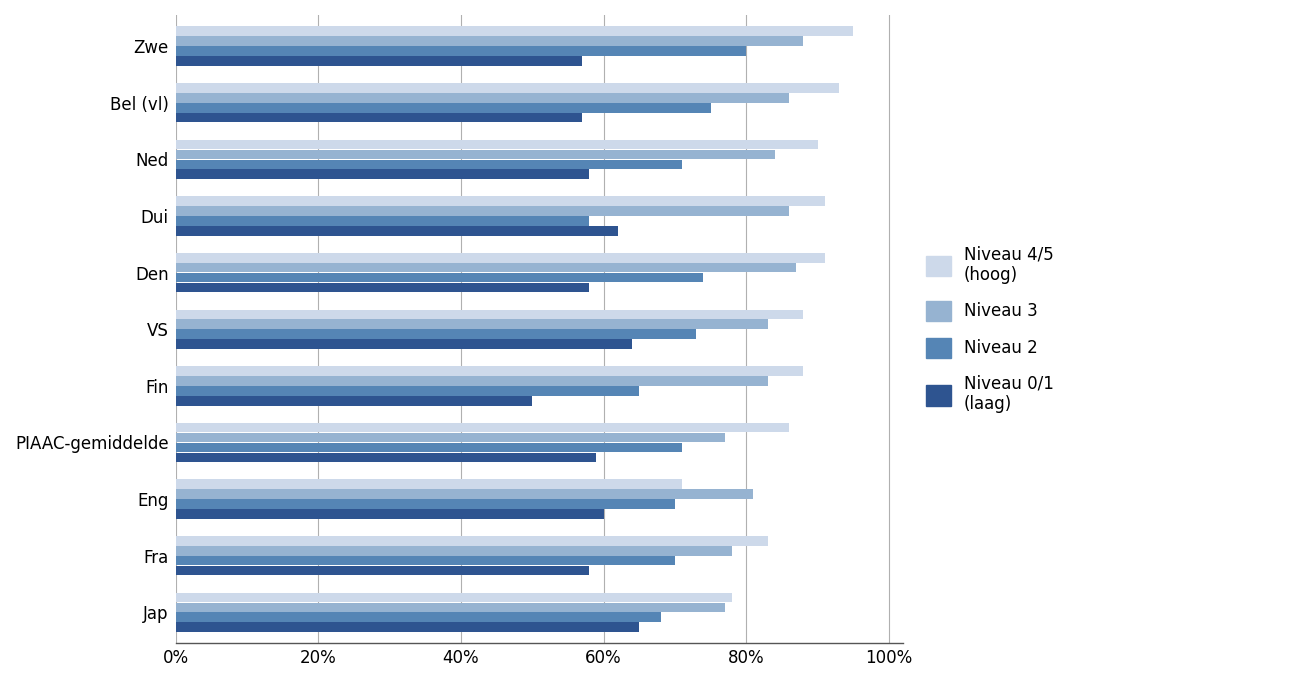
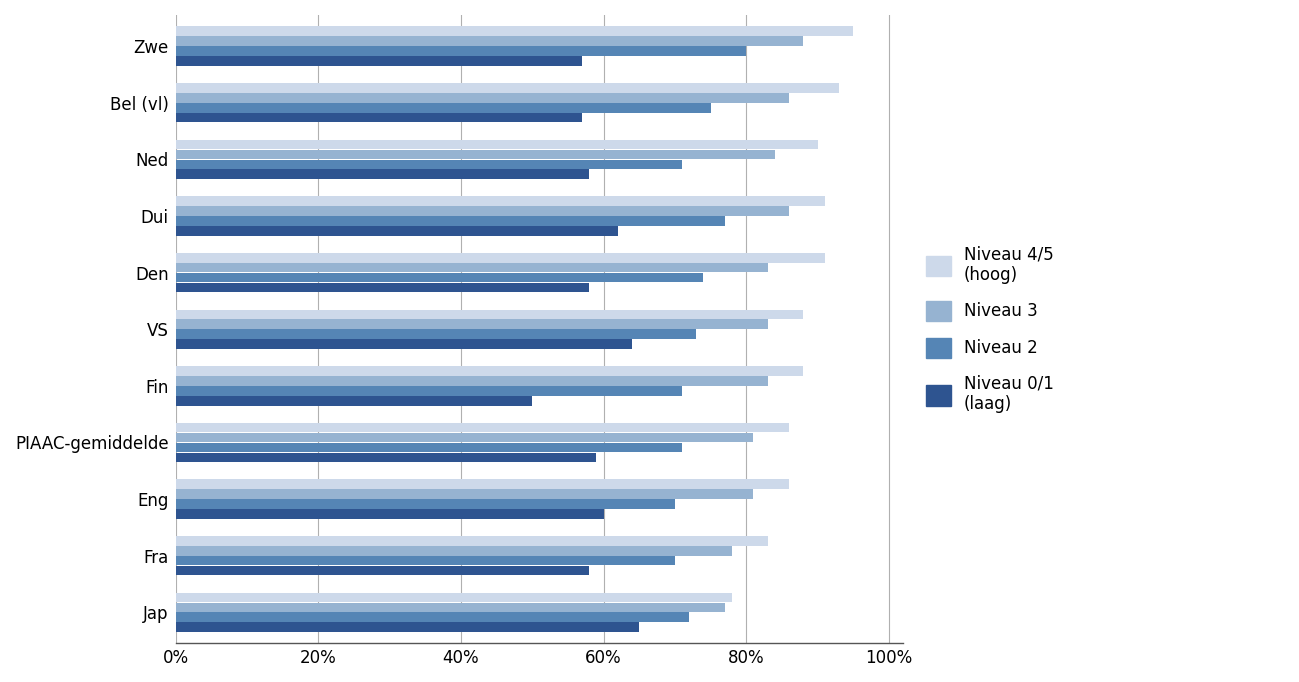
Niveau 2/Dui: 58% -> 77%
Niveau 3/Den: 87% -> 83%
Niveau 2/Fin: 65% -> 71%
Niveau 3/PIAAC-gemiddelde: 77% -> 81%
Niveau 4/5 (hoog)/Eng: 71% -> 86%
Niveau 2/Jap: 68% -> 72%
